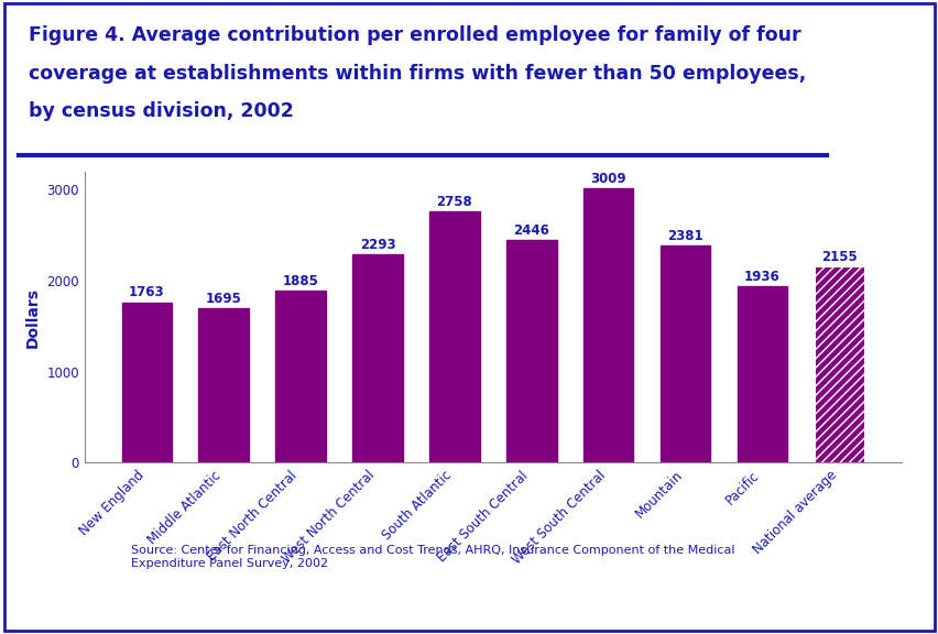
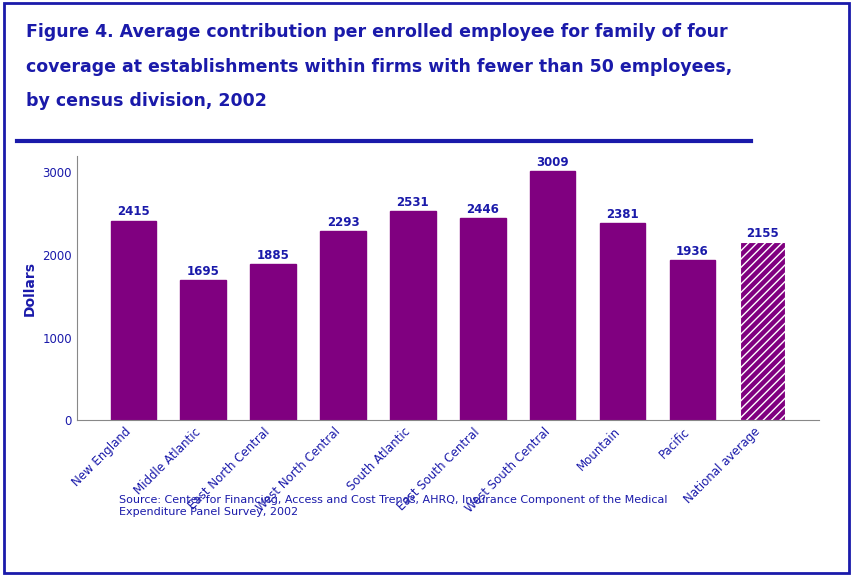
New England: 1763 -> 2415
South Atlantic: 2758 -> 2531
